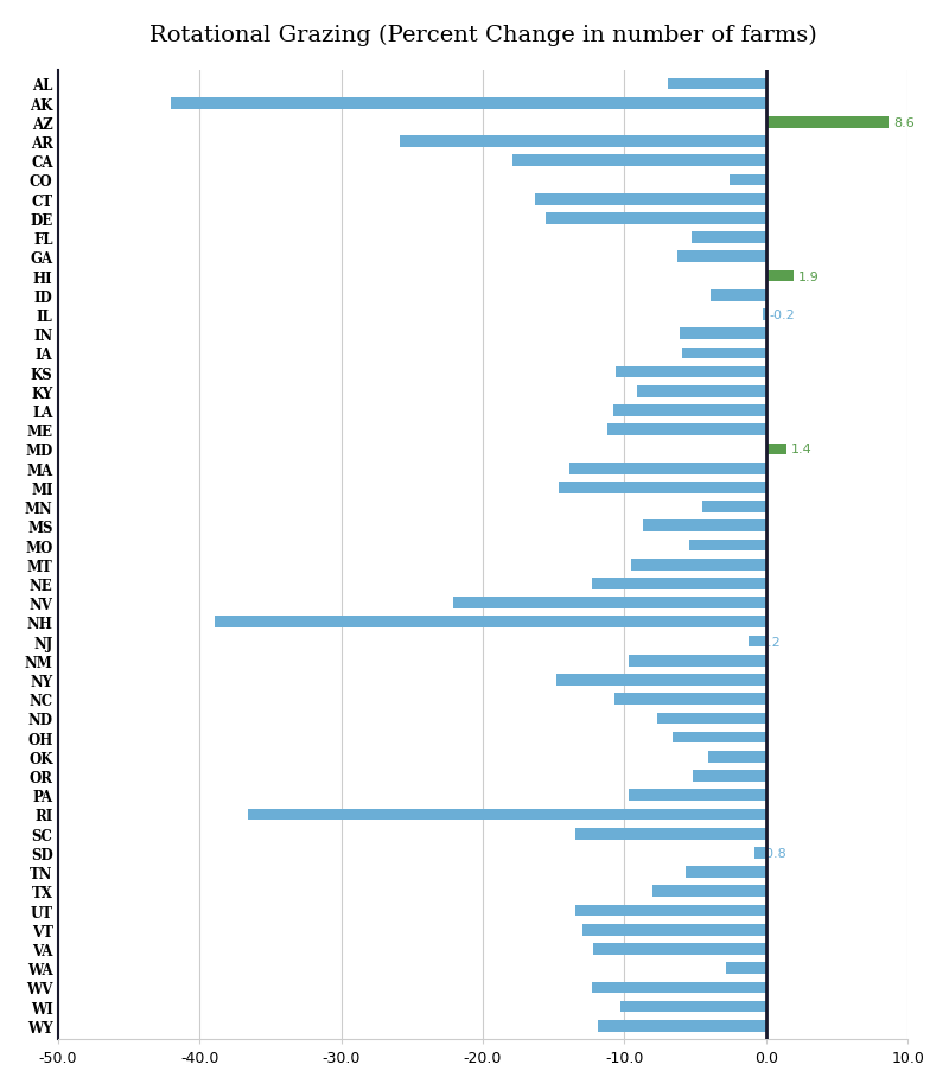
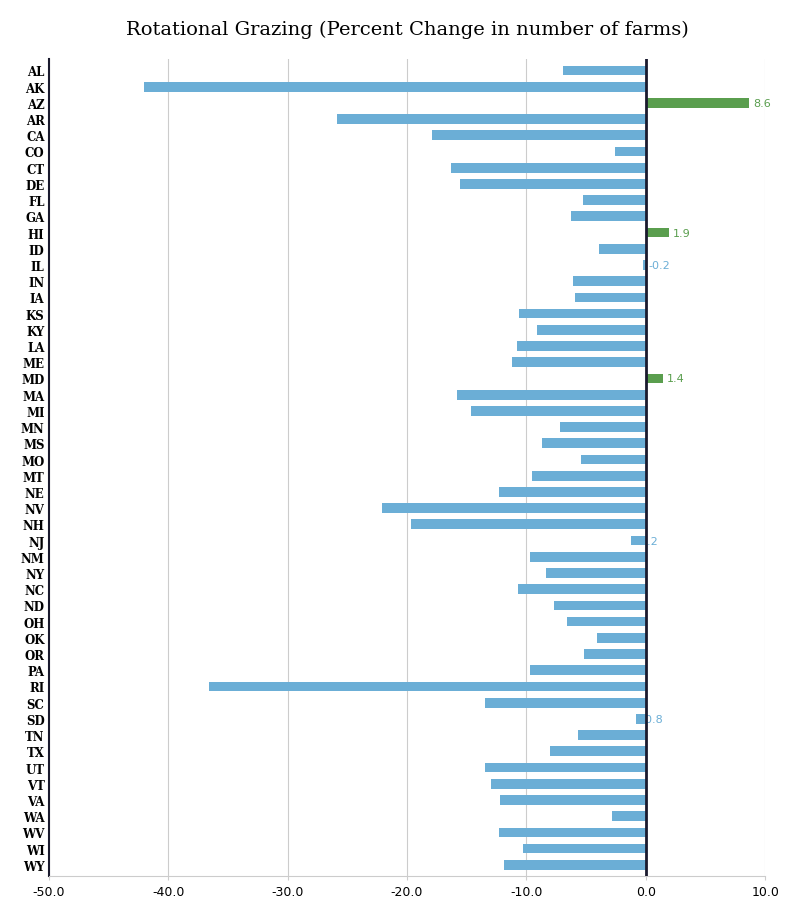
MA: -13.9 -> -15.8
MN: -4.5 -> -7.2
NH: -38.9 -> -19.7
NY: -14.8 -> -8.4
